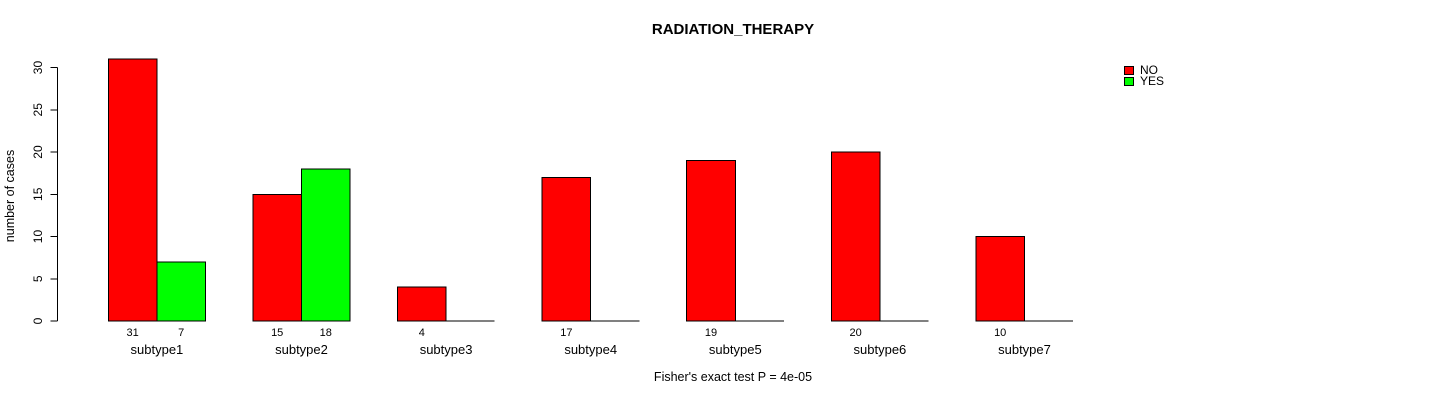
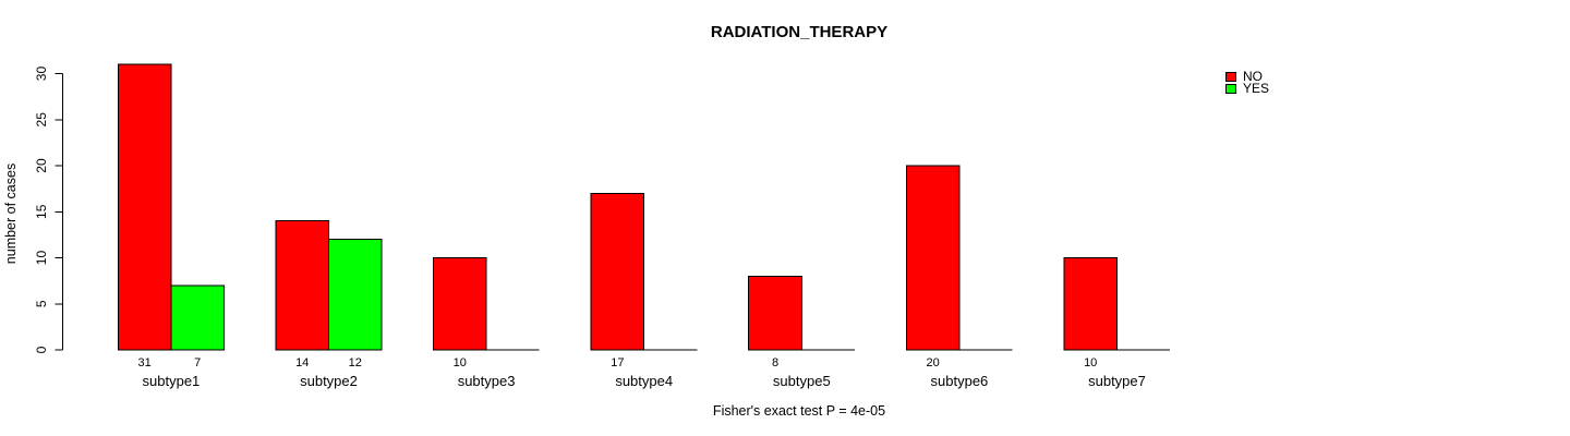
NO/subtype2: 15 -> 14
YES/subtype2: 18 -> 12
NO/subtype3: 4 -> 10
NO/subtype5: 19 -> 8
